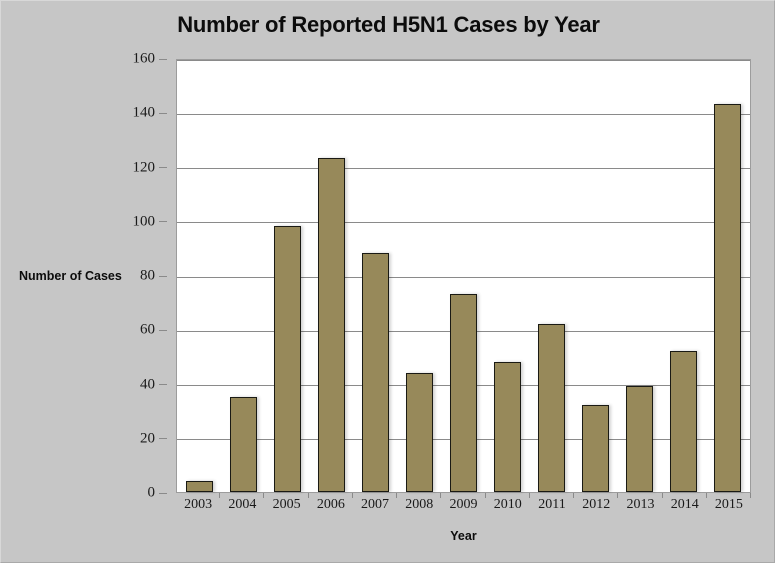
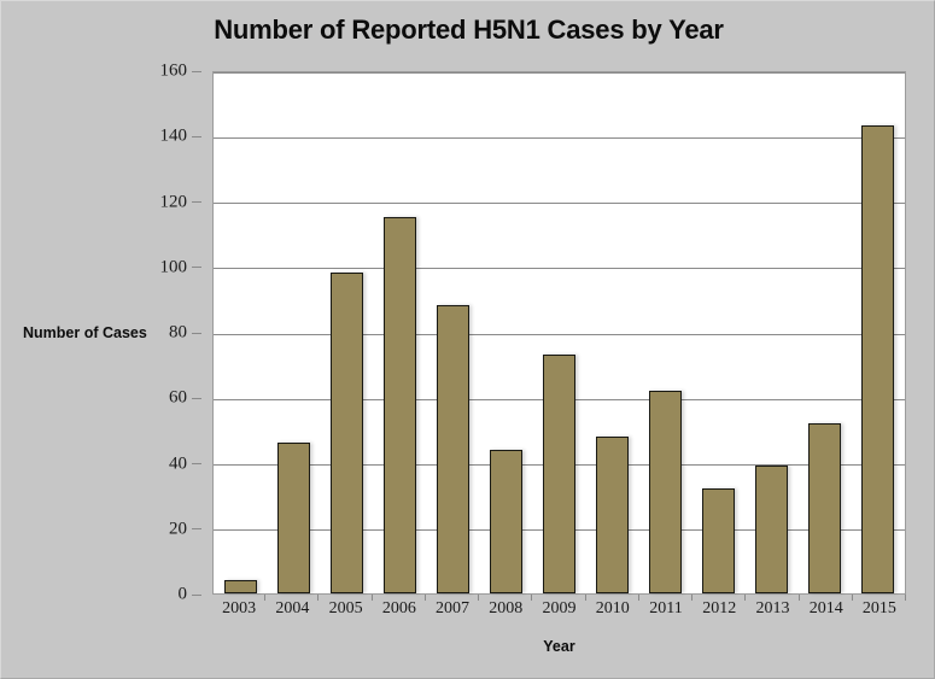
2004: 35 -> 46
2006: 123 -> 115
